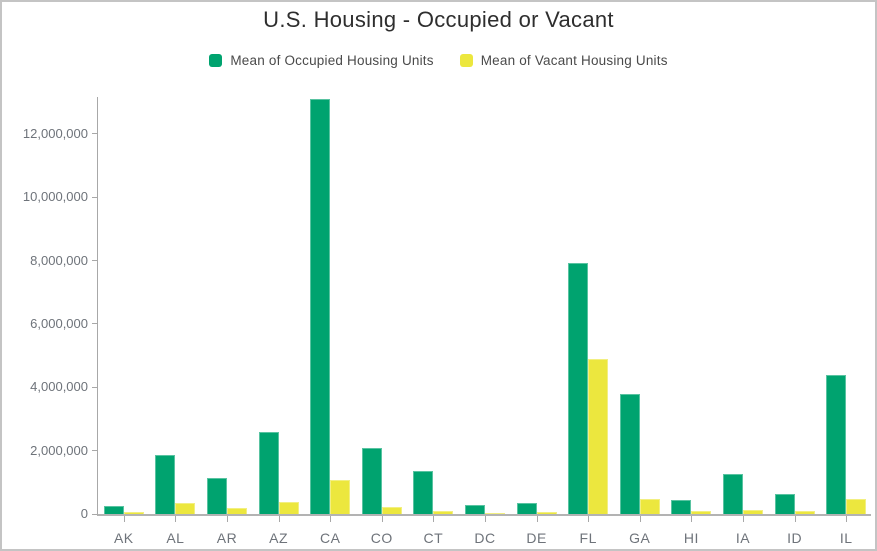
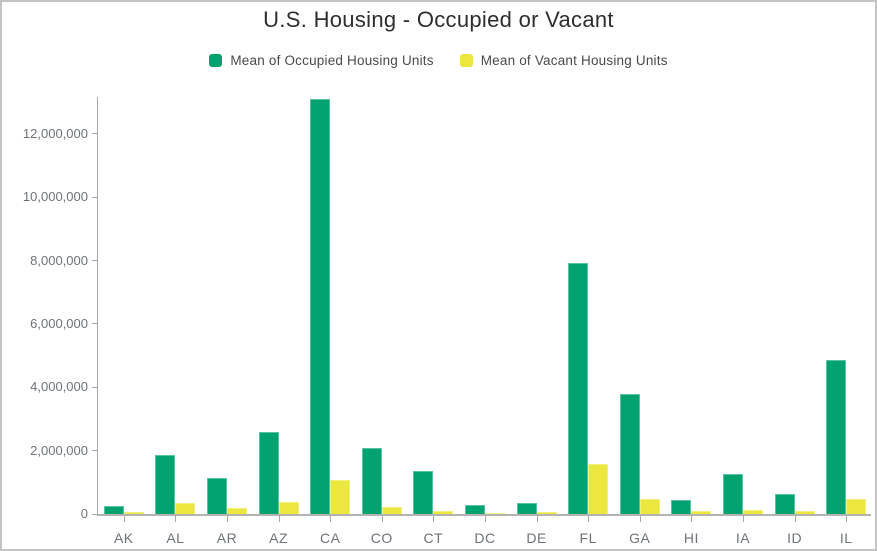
Mean of Vacant Housing Units/FL: 4900000 -> 1600000
Mean of Occupied Housing Units/IL: 4400000 -> 4800000
